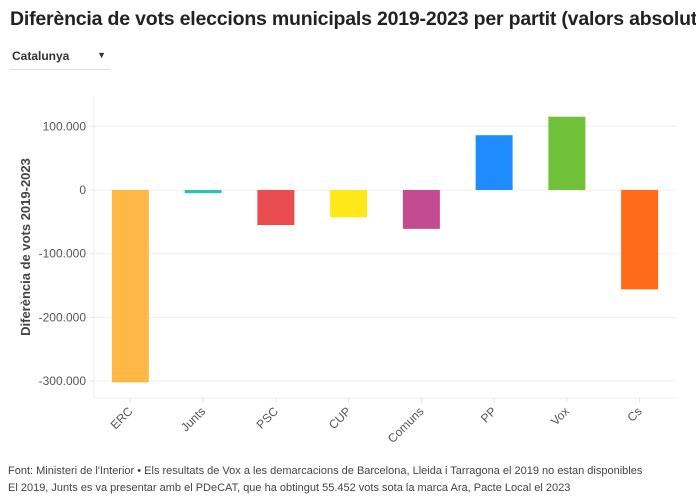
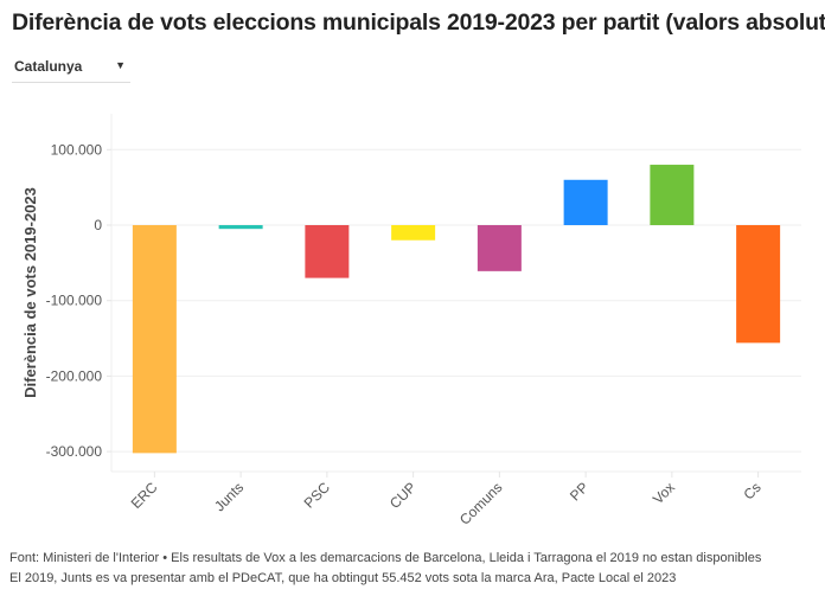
PSC: -60000 -> -70000
CUP: -40000 -> -20000
PP: 90000 -> 60000
Vox: 120000 -> 80000
